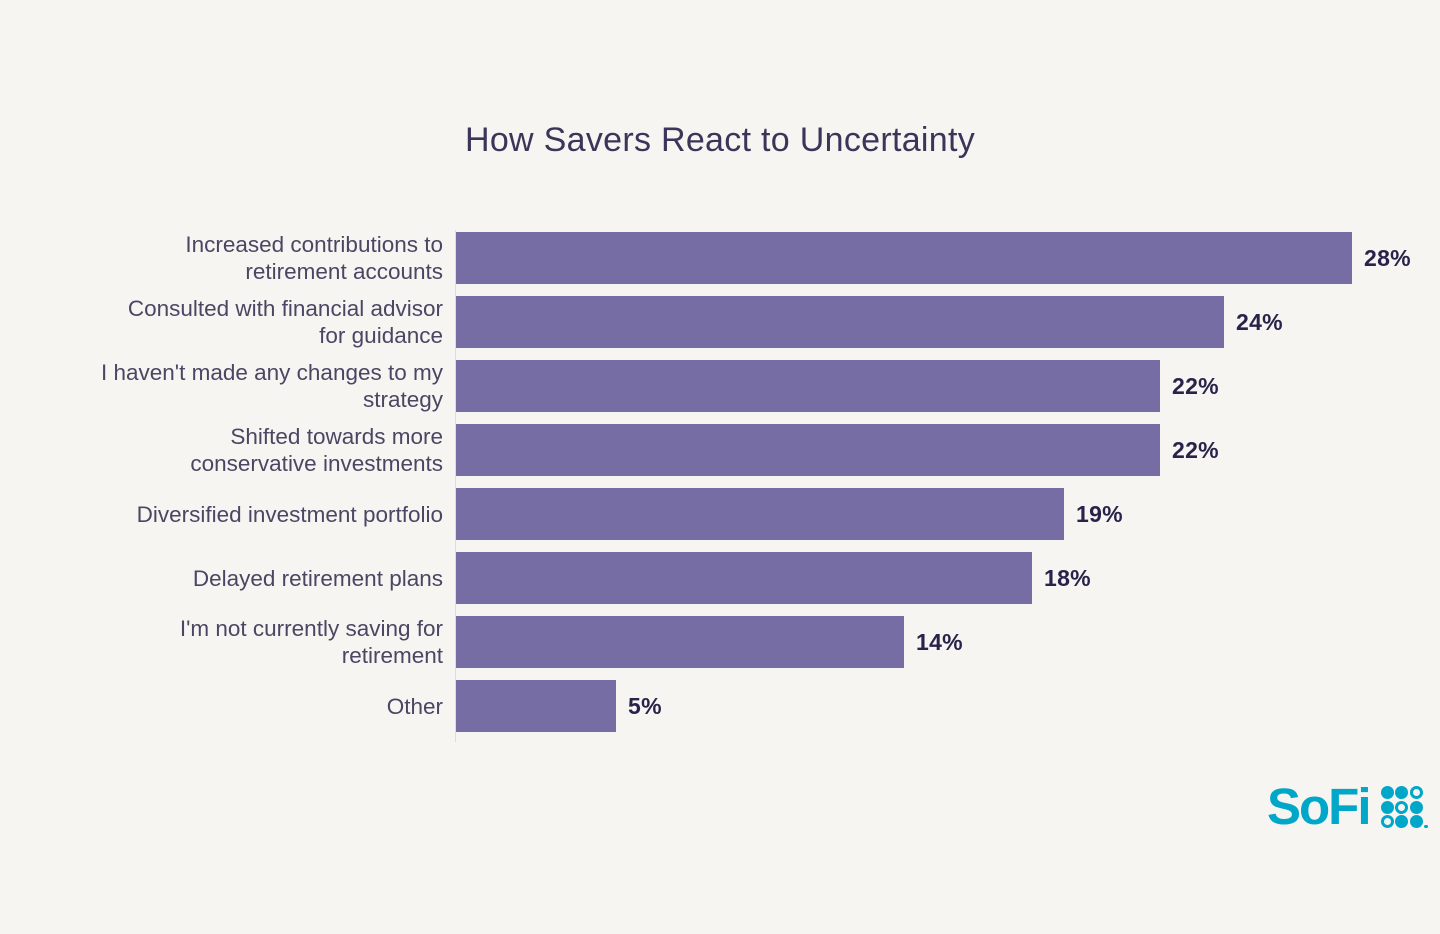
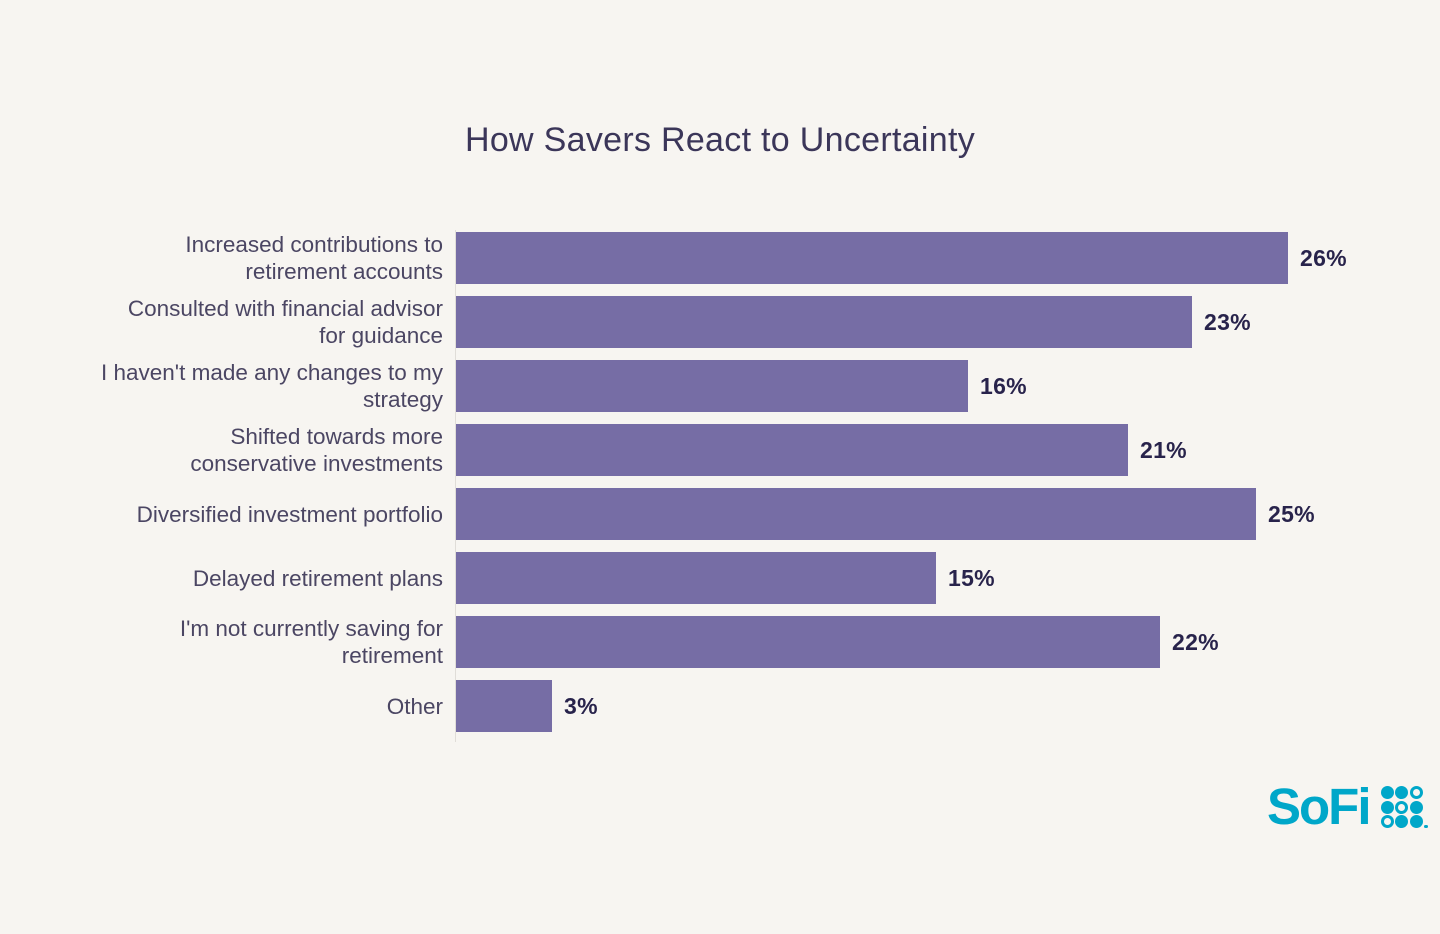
Increased contributions to retirement accounts: 28% -> 26%
Consulted with financial advisor for guidance: 24% -> 23%
I haven't made any changes to my strategy: 22% -> 16%
Shifted towards more conservative investments: 22% -> 21%
Diversified investment portfolio: 19% -> 25%
Delayed retirement plans: 18% -> 15%
I'm not currently saving for retirement: 14% -> 22%
Other: 5% -> 3%
